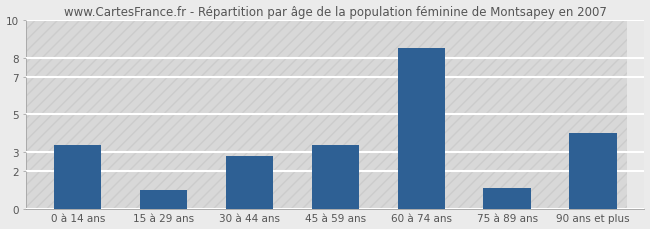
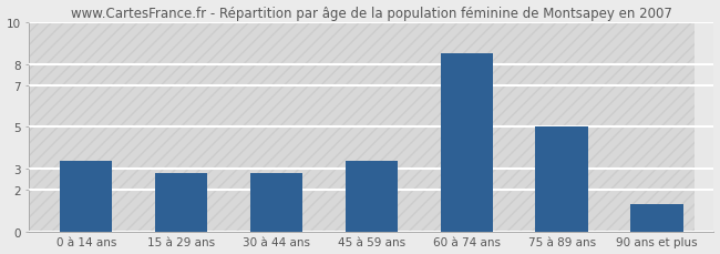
15 à 29 ans: 1.0 -> 2.8
75 à 89 ans: 1.1 -> 5.0
90 ans et plus: 4.0 -> 1.3
